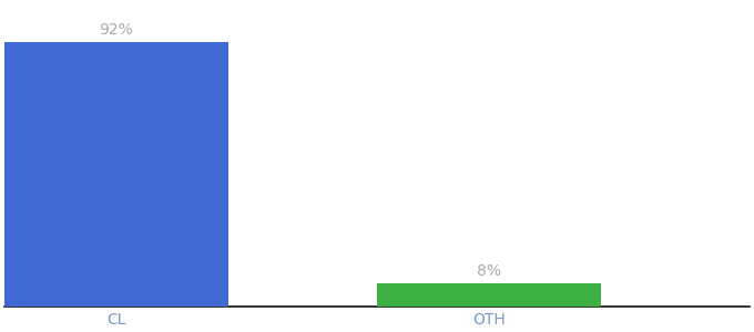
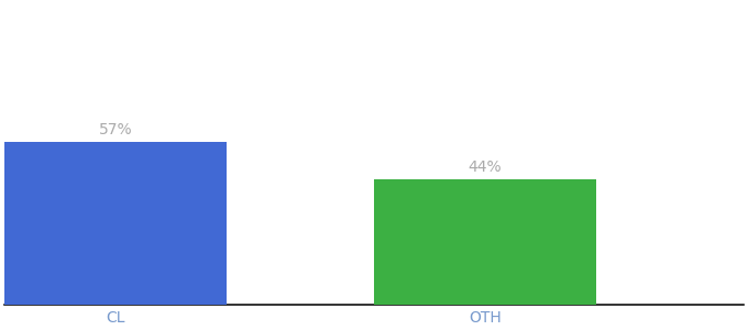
CL: 92% -> 57%
OTH: 8% -> 44%
